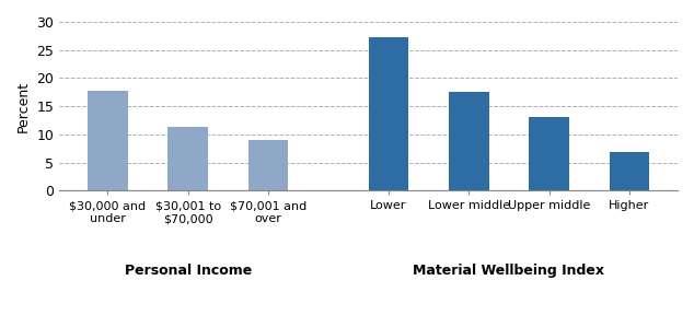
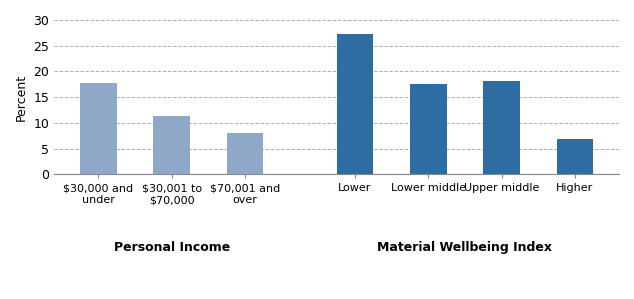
$70,001 and over: 9.0 -> 8.0
Upper middle: 13.1 -> 18.2
